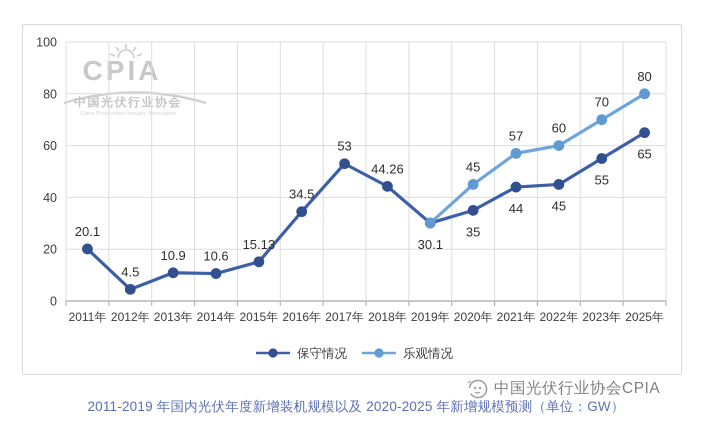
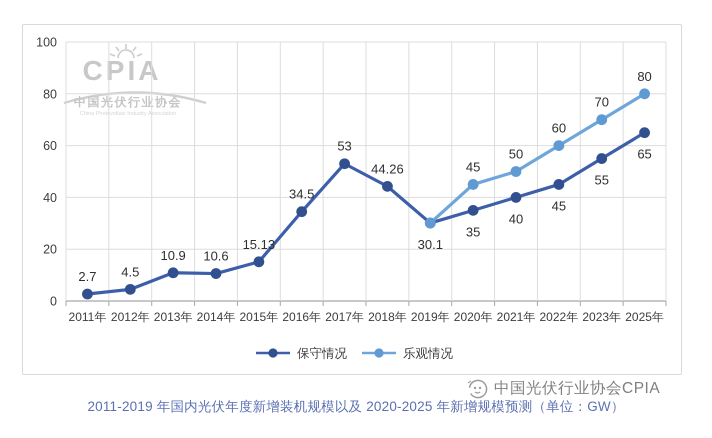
保守情况/2011年: 20.1 -> 2.7
保守情况/2021年: 44 -> 40
乐观情况/2021年: 57 -> 50
